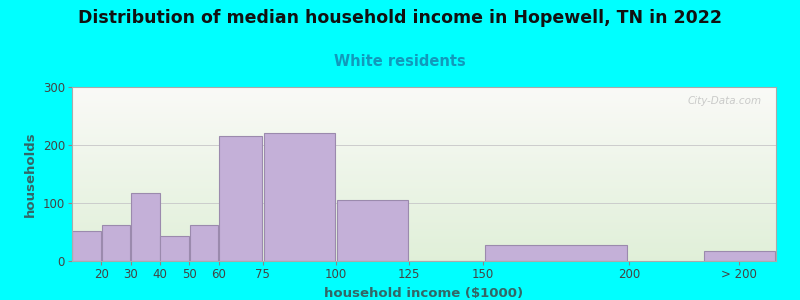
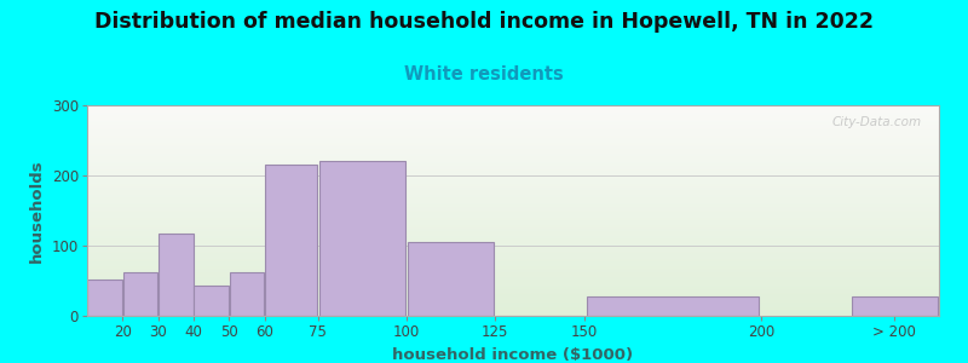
> 200: 18 -> 28
